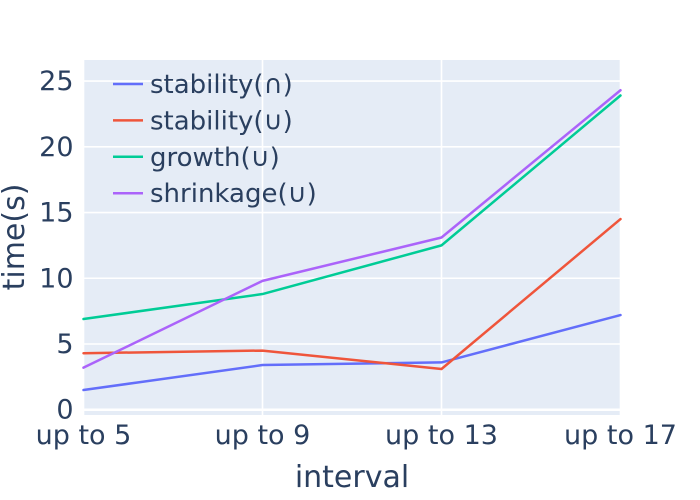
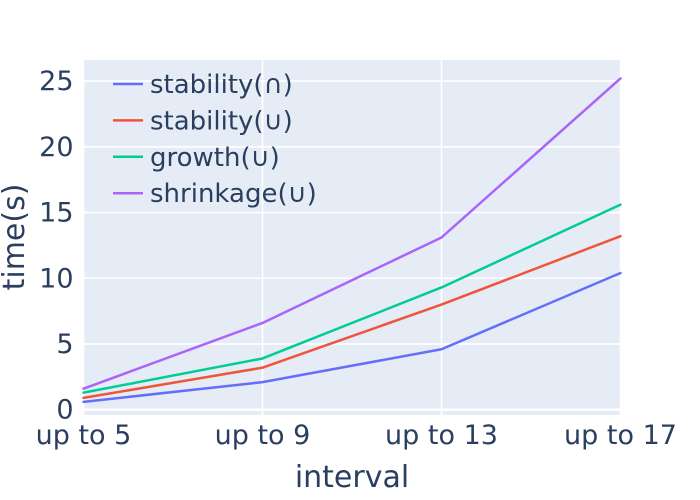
stability(∩)/up to 5: 1.5 -> 0.6
stability(∪)/up to 5: 4.3 -> 0.9
growth(∪)/up to 5: 6.9 -> 1.3
shrinkage(∪)/up to 5: 3.2 -> 1.6
stability(∩)/up to 9: 3.4 -> 2.1
stability(∪)/up to 9: 4.5 -> 3.2
growth(∪)/up to 9: 8.8 -> 3.9
shrinkage(∪)/up to 9: 9.8 -> 6.6
stability(∩)/up to 13: 3.6 -> 4.6
stability(∪)/up to 13: 3.1 -> 8.0
growth(∪)/up to 13: 12.5 -> 9.3
stability(∩)/up to 17: 7.2 -> 10.4
stability(∪)/up to 17: 14.5 -> 13.2
growth(∪)/up to 17: 23.9 -> 15.6
shrinkage(∪)/up to 17: 24.3 -> 25.2
